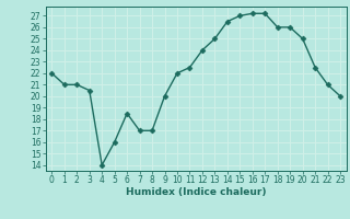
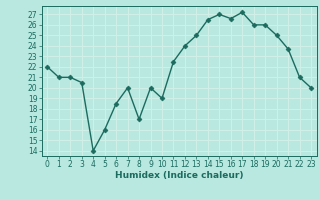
7: 17.0 -> 20.0
10: 22.0 -> 19.0
16: 27.2 -> 26.6
21: 22.5 -> 23.7
